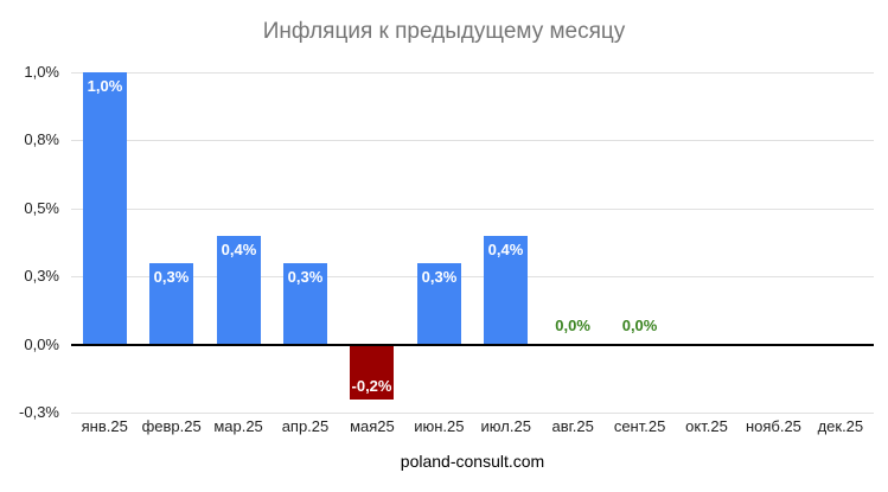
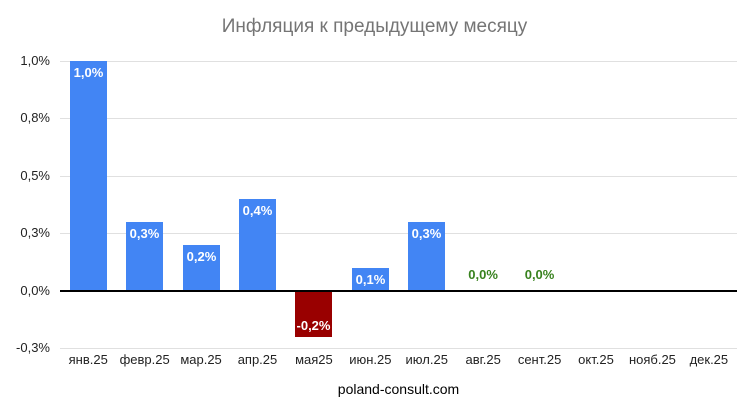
мар.25: 0,4% -> 0,2%
апр.25: 0,3% -> 0,4%
июн.25: 0,3% -> 0,1%
июл.25: 0,4% -> 0,3%
